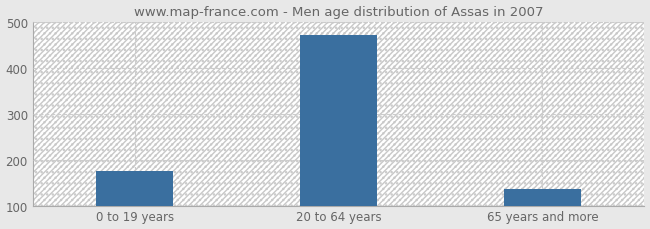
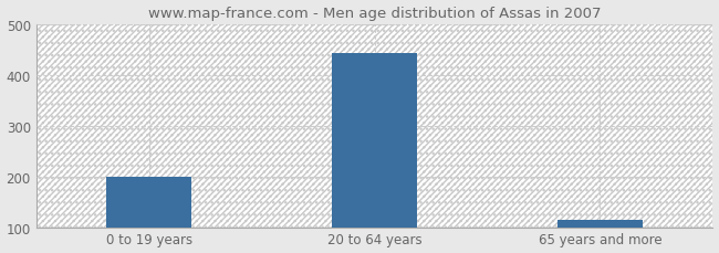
0 to 19 years: 175 -> 200
20 to 64 years: 470 -> 443
65 years and more: 135 -> 115
